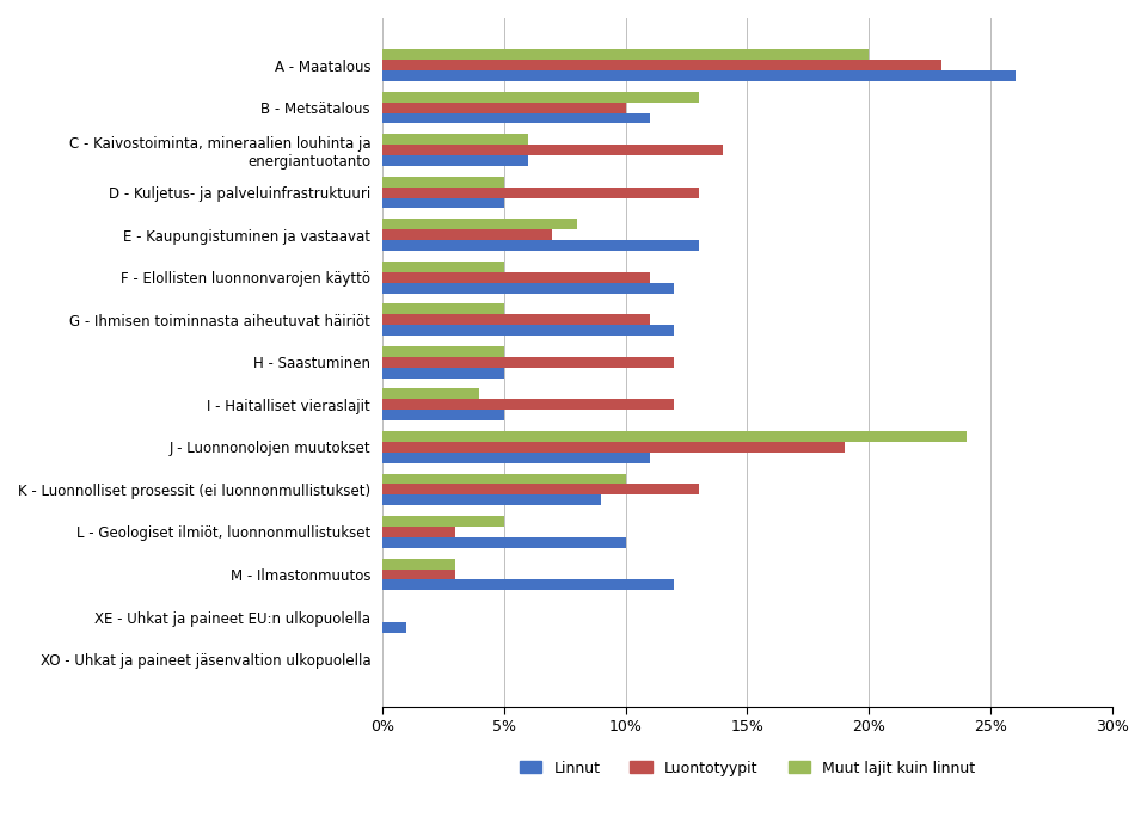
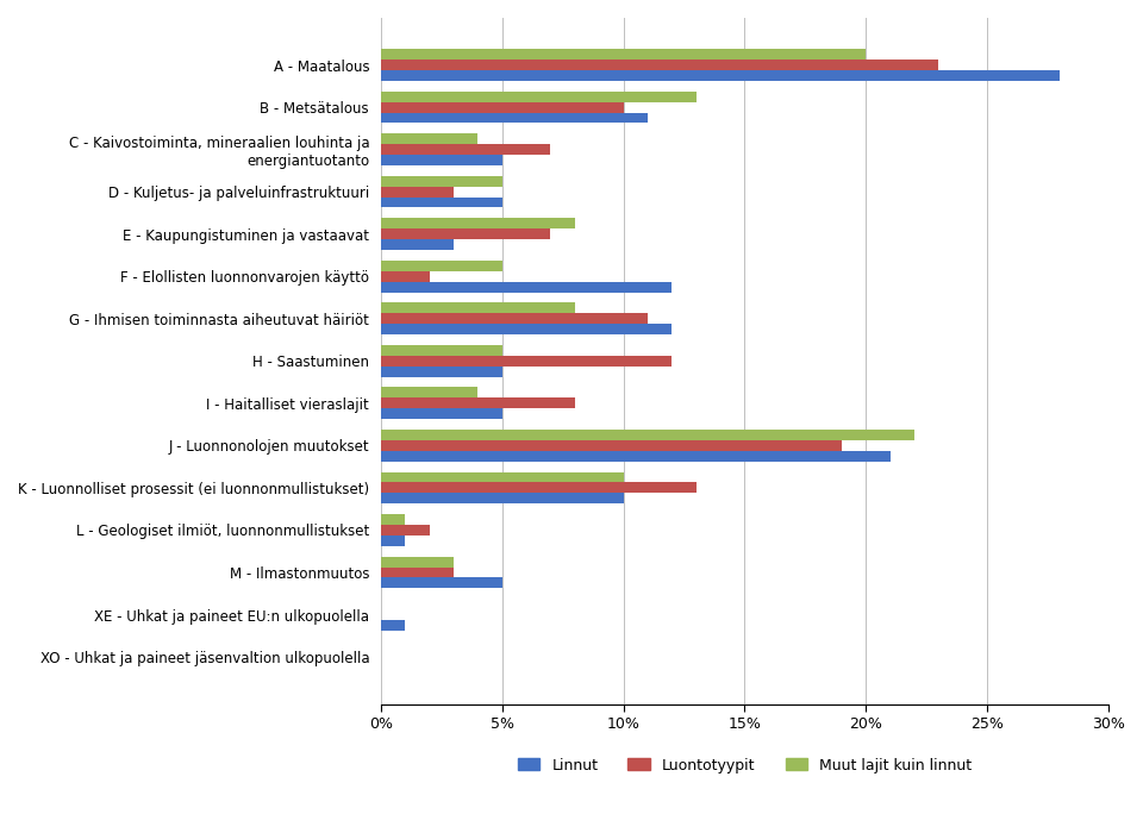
Linnut/A - Maatalous: 26% -> 28%
Muut lajit kuin linnut/C - Kaivostoiminta, mineraalien louhinta ja energiantuotanto: 6% -> 4%
Luontotyypit/C - Kaivostoiminta, mineraalien louhinta ja energiantuotanto: 14% -> 7%
Linnut/C - Kaivostoiminta, mineraalien louhinta ja energiantuotanto: 6% -> 5%
Luontotyypit/D - Kuljetus- ja palveluinfrastruktuuri: 13% -> 3%
Linnut/E - Kaupungistuminen ja vastaavat: 13% -> 3%
Luontotyypit/F - Elollisten luonnonvarojen käyttö: 11% -> 2%
Muut lajit kuin linnut/G - Ihmisen toiminnasta aiheutuvat häiriöt: 5% -> 8%
Luontotyypit/I - Haitalliset vieraslajit: 12% -> 8%
Muut lajit kuin linnut/J - Luonnonolojen muutokset: 24% -> 22%
Linnut/J - Luonnonolojen muutokset: 11% -> 21%
Linnut/K - Luonnolliset prosessit (ei luonnonmullistukset): 9% -> 10%
Muut lajit kuin linnut/L - Geologiset ilmiöt, luonnonmullistukset: 5% -> 1%
Luontotyypit/L - Geologiset ilmiöt, luonnonmullistukset: 3% -> 2%
Linnut/L - Geologiset ilmiöt, luonnonmullistukset: 10% -> 1%
Linnut/M - Ilmastonmuutos: 12% -> 5%
